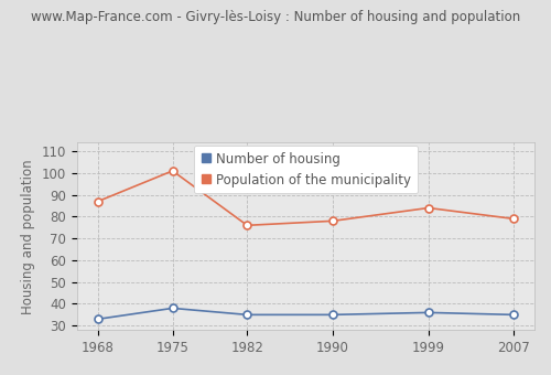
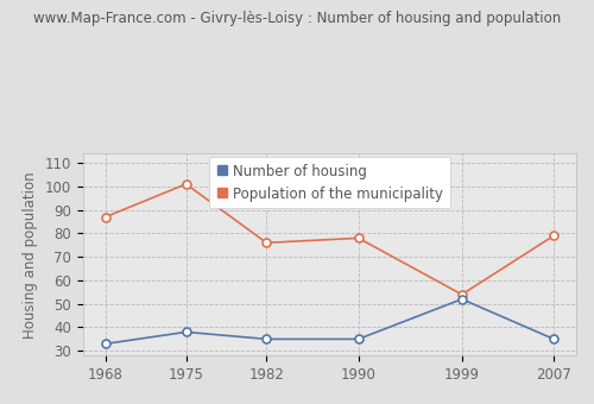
Number of housing/1999: 36 -> 52
Population of the municipality/1999: 84 -> 54
